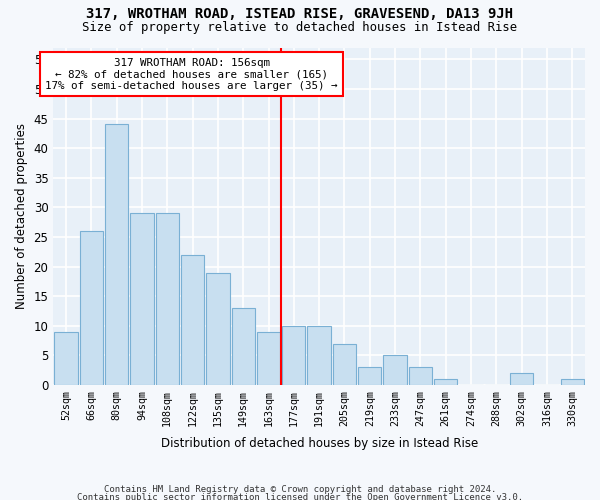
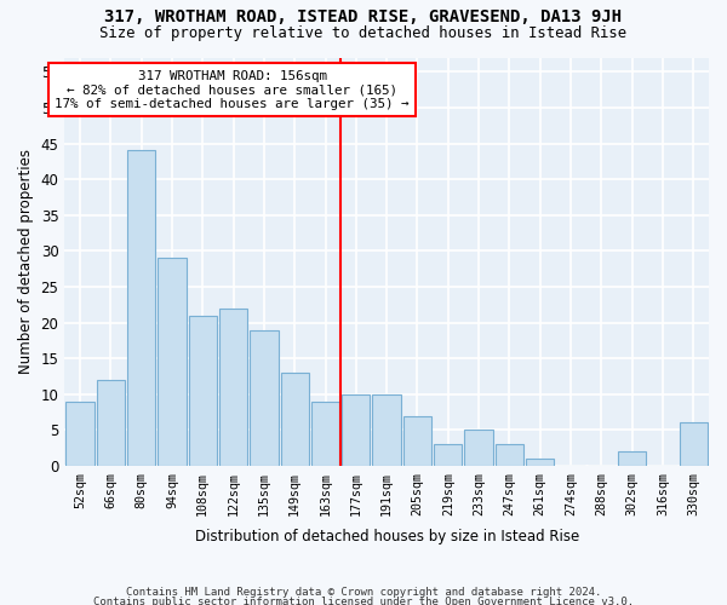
66sqm: 26 -> 12
108sqm: 29 -> 21
330sqm: 1 -> 6
